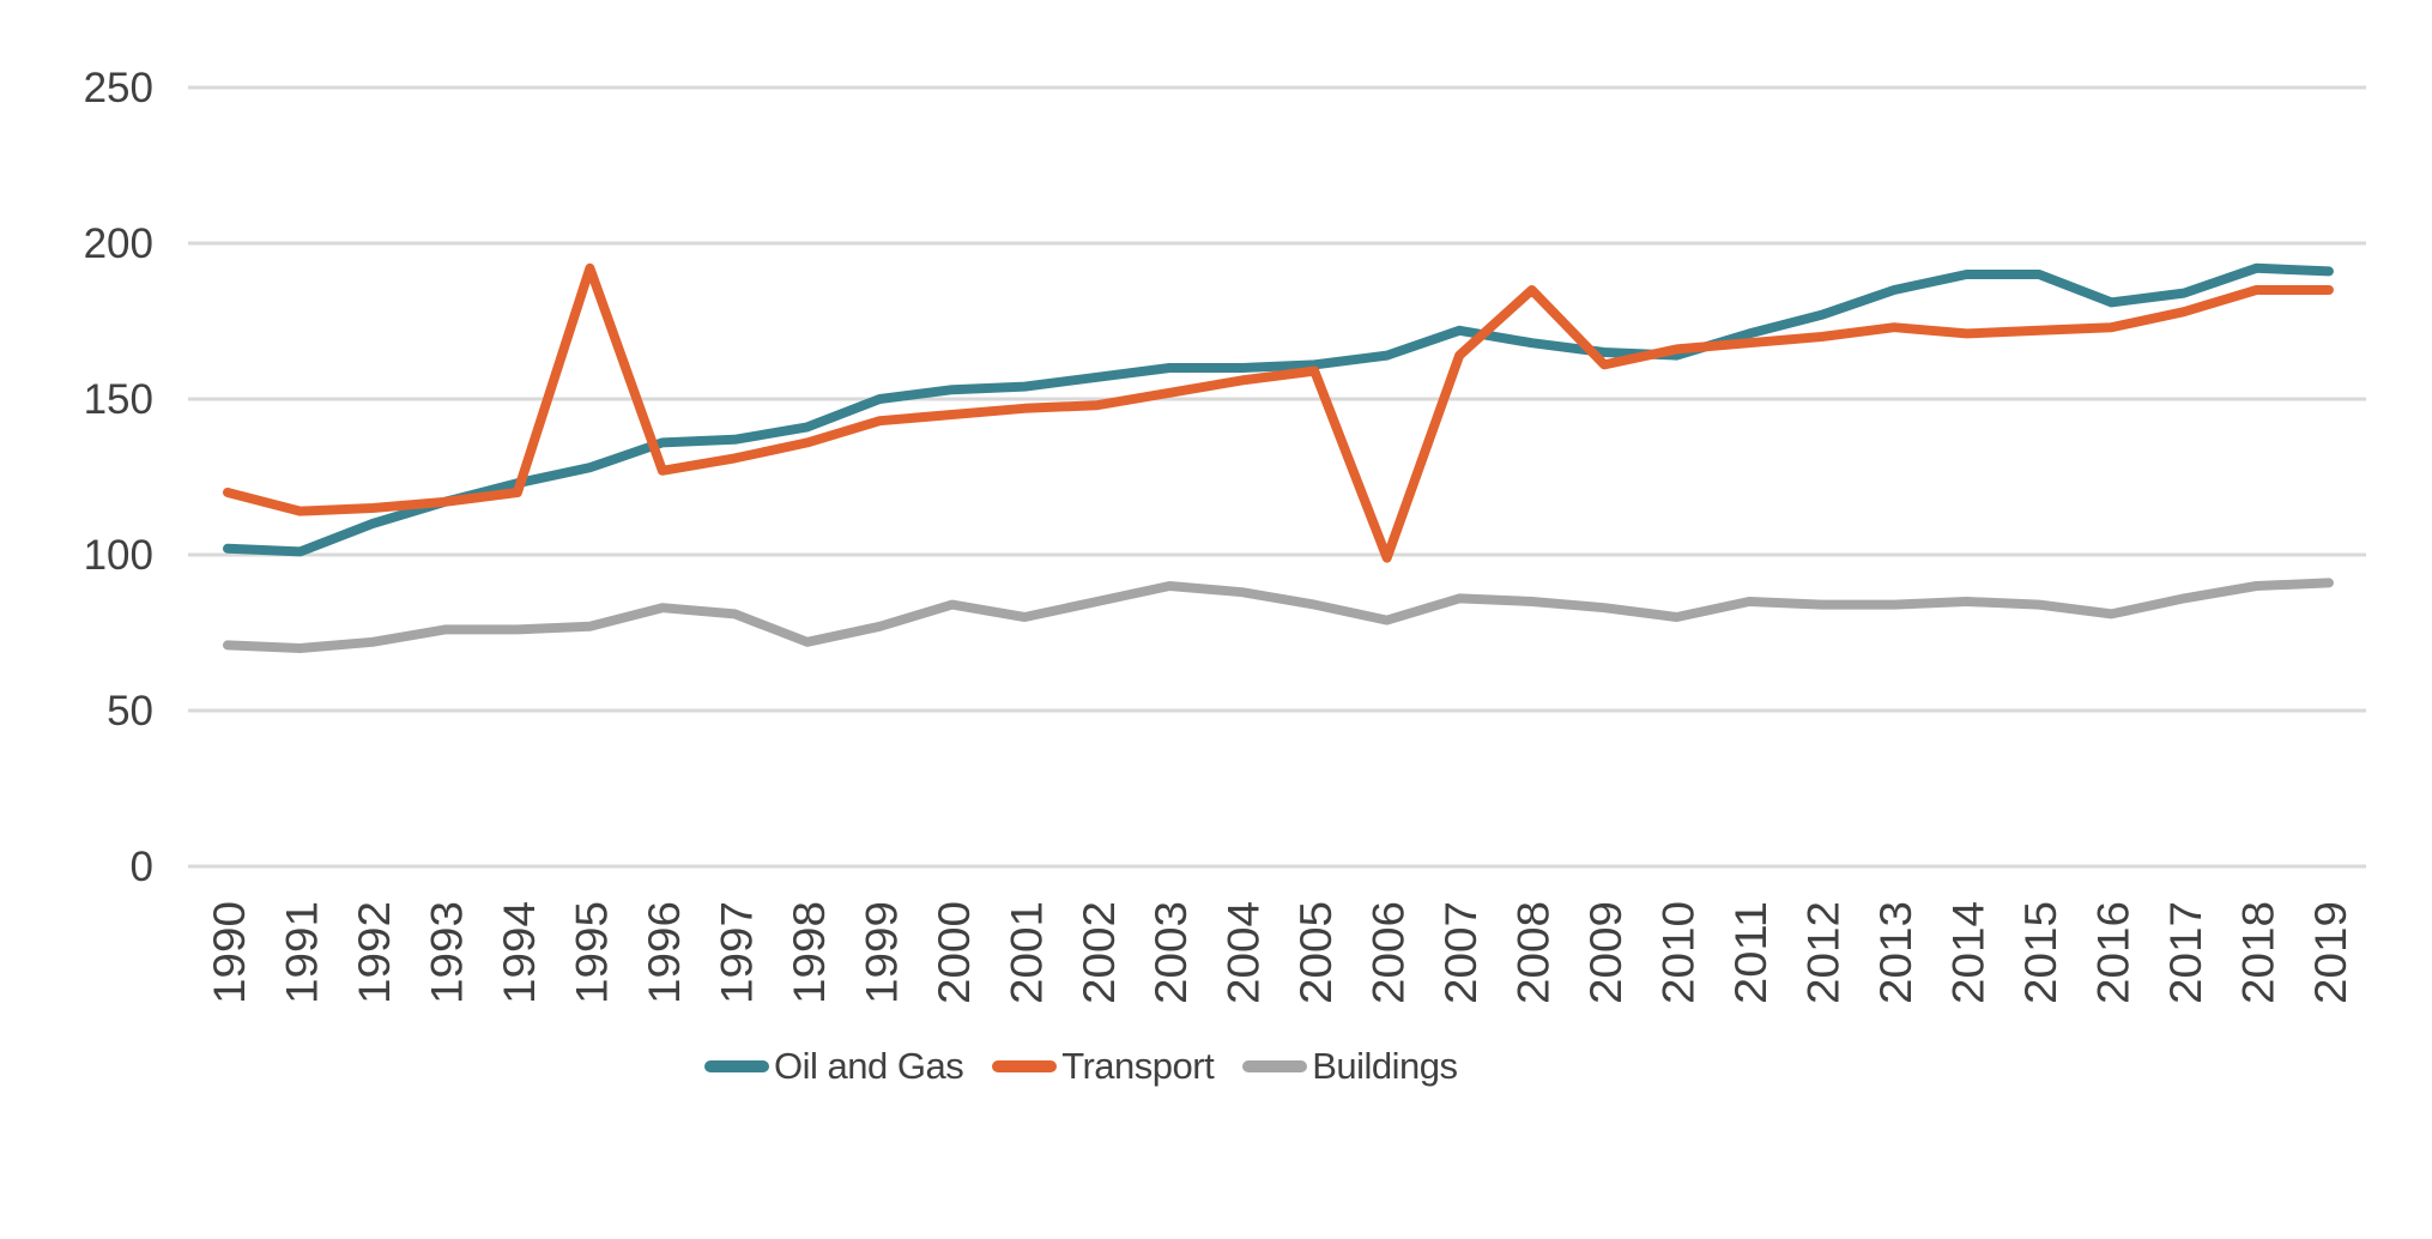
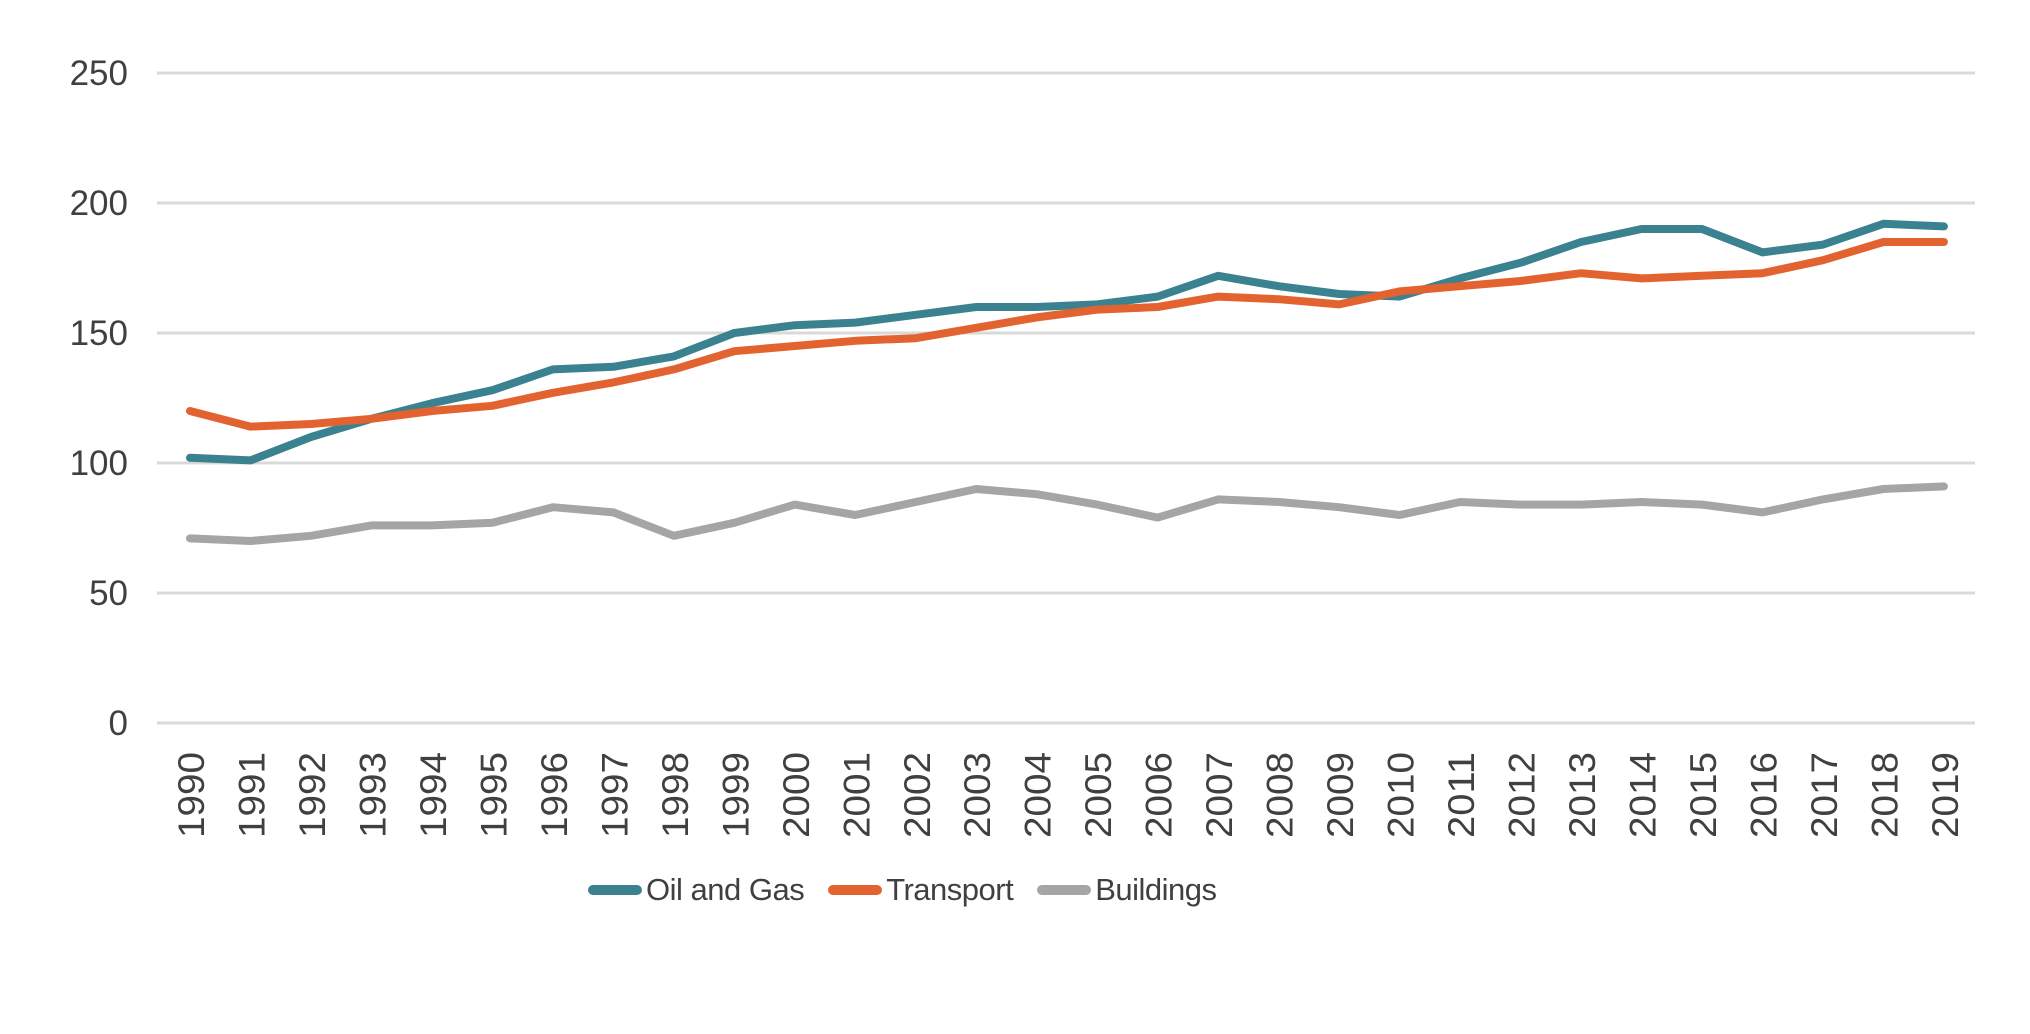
Transport/1995: 192 -> 122
Transport/2006: 99 -> 160
Transport/2008: 185 -> 163
